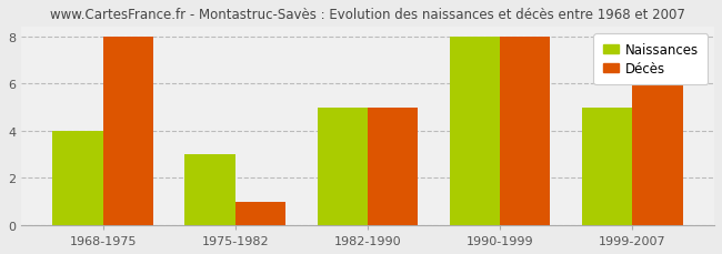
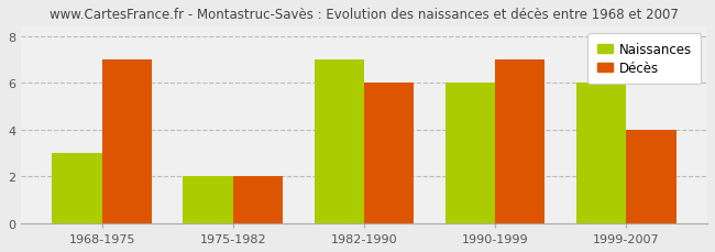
Naissances/1968-1975: 4 -> 3
Décès/1968-1975: 8 -> 7
Naissances/1975-1982: 3 -> 2
Décès/1975-1982: 1 -> 2
Naissances/1982-1990: 5 -> 7
Décès/1982-1990: 5 -> 6
Naissances/1990-1999: 8 -> 6
Décès/1990-1999: 8 -> 7
Naissances/1999-2007: 5 -> 6
Décès/1999-2007: 6 -> 4
